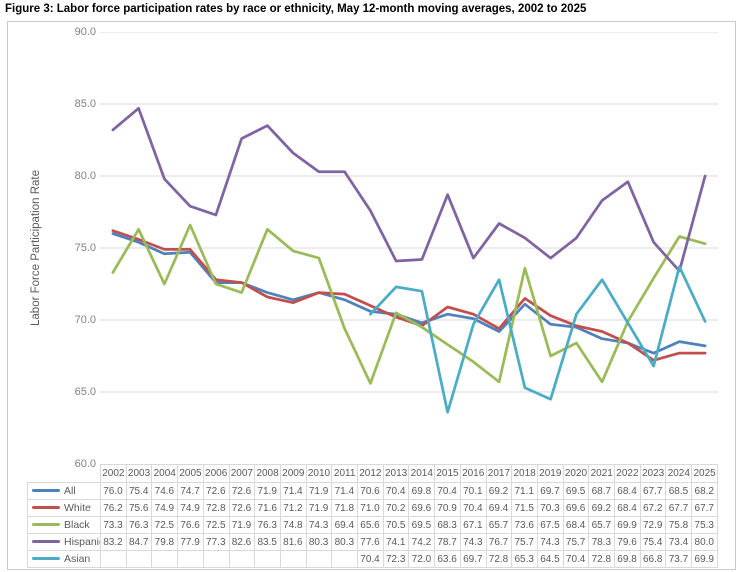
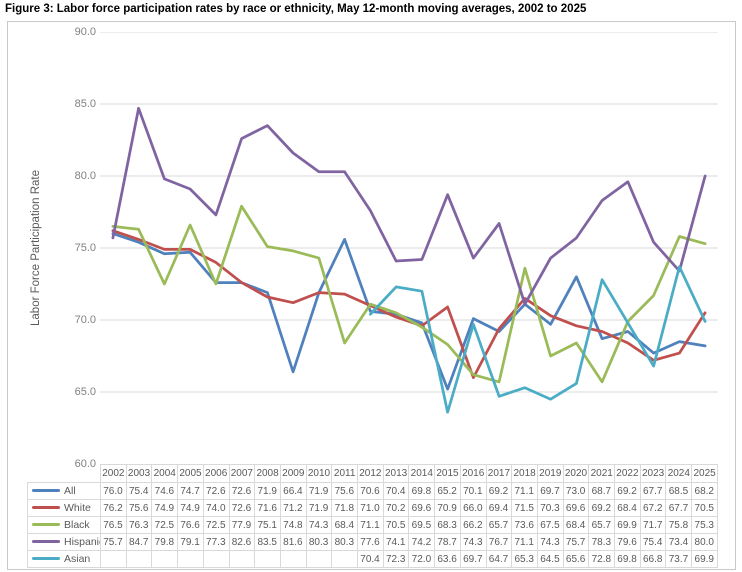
Black/2002: 73.3 -> 76.5
Hispanic/2002: 83.2 -> 75.7
Hispanic/2005: 77.9 -> 79.1
White/2006: 72.8 -> 74.0
Black/2007: 71.9 -> 77.9
Black/2008: 76.3 -> 75.1
All/2009: 71.4 -> 66.4
All/2011: 71.4 -> 75.6
Black/2011: 69.4 -> 68.4
Black/2012: 65.6 -> 71.1
All/2015: 70.4 -> 65.2
White/2016: 70.4 -> 66.0
Black/2016: 67.1 -> 66.2
Asian/2017: 72.8 -> 64.7
Hispanic/2018: 75.7 -> 71.1
All/2020: 69.5 -> 73.0
Asian/2020: 70.4 -> 65.6
All/2022: 68.4 -> 69.2
Black/2023: 72.9 -> 71.7
White/2025: 67.7 -> 70.5
